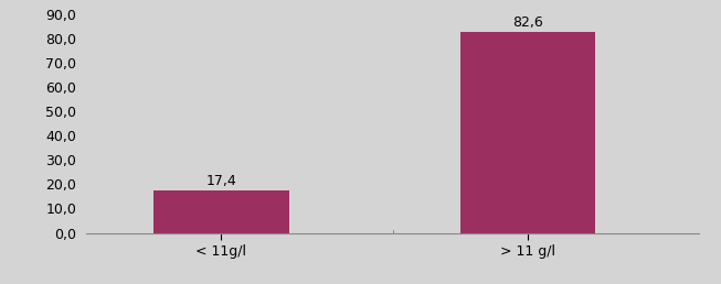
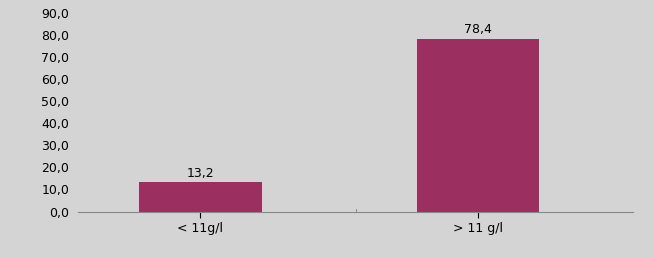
< 11g/l: 17,4 -> 13,2
> 11 g/l: 82,6 -> 78,4
